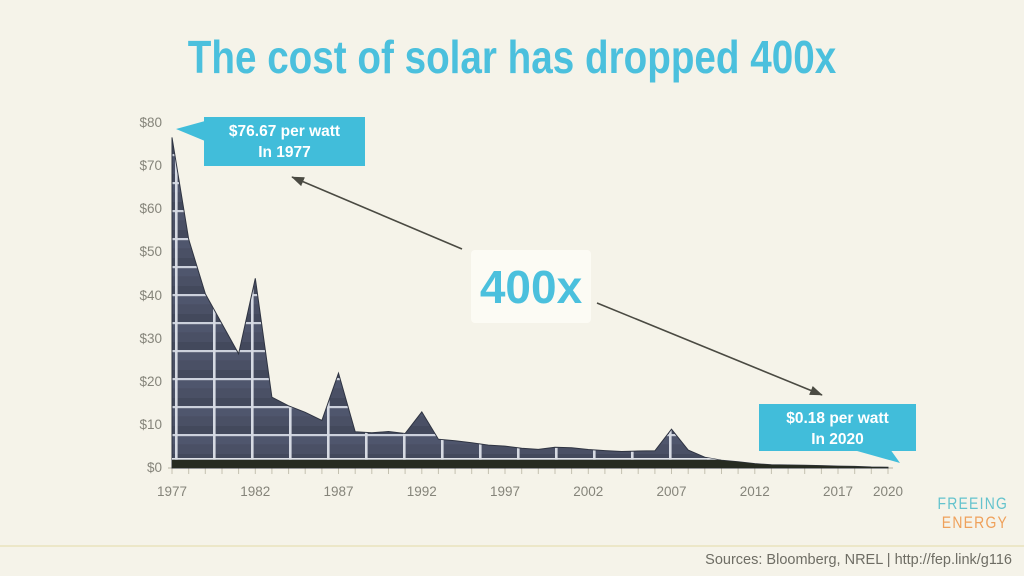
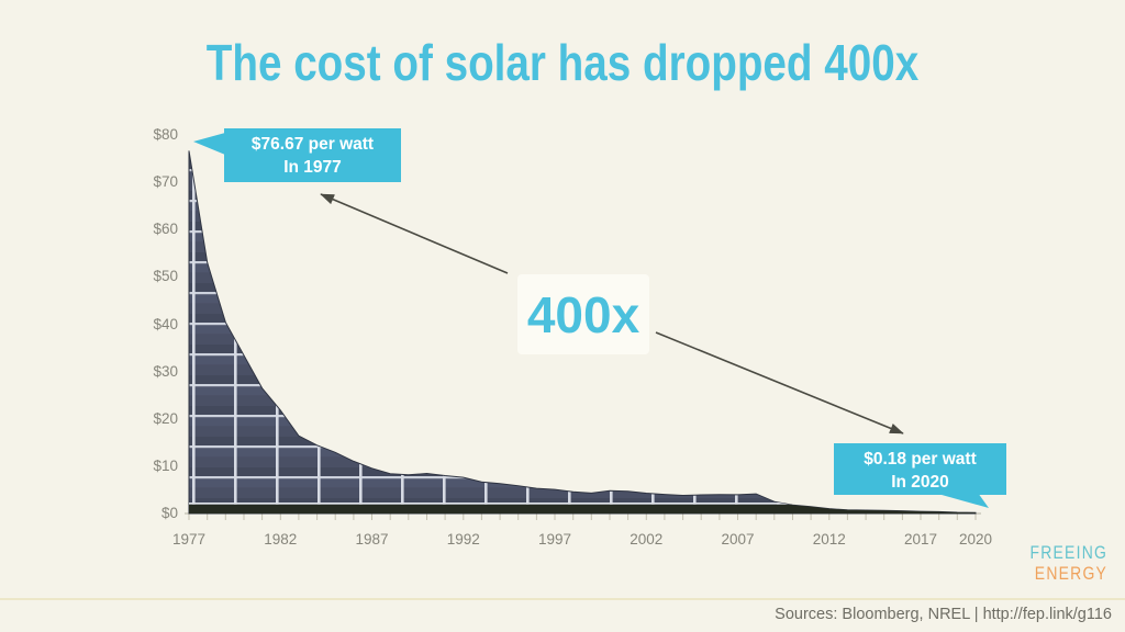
1982: $44 -> $22
1987: $22 -> $10
1992: $13 -> $8
2007: $9 -> $4
